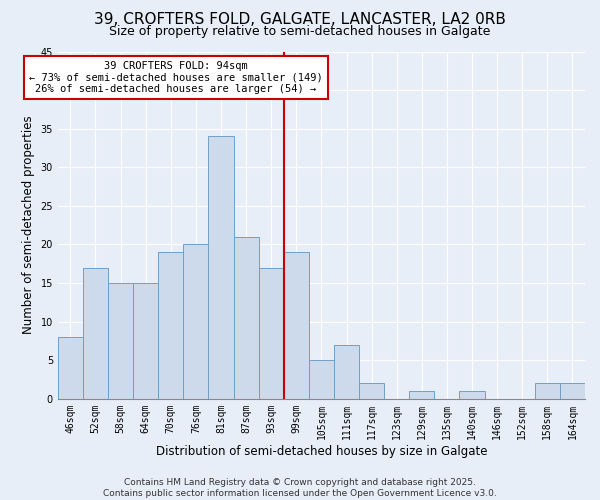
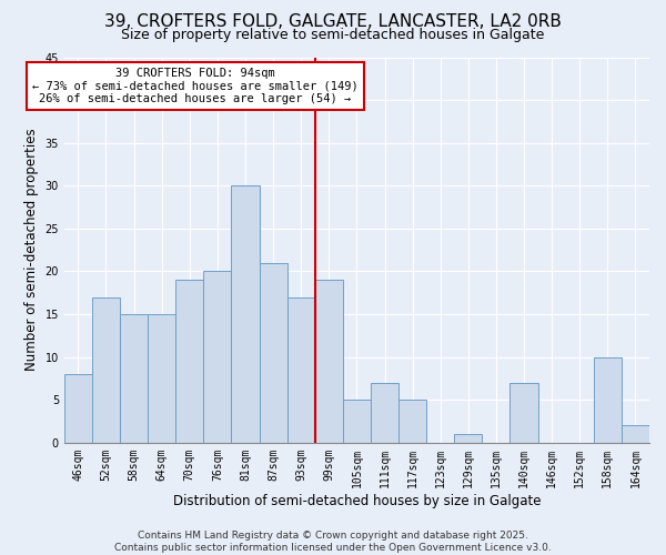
81sqm: 34 -> 30
117sqm: 2 -> 5
140sqm: 1 -> 7
158sqm: 2 -> 10
